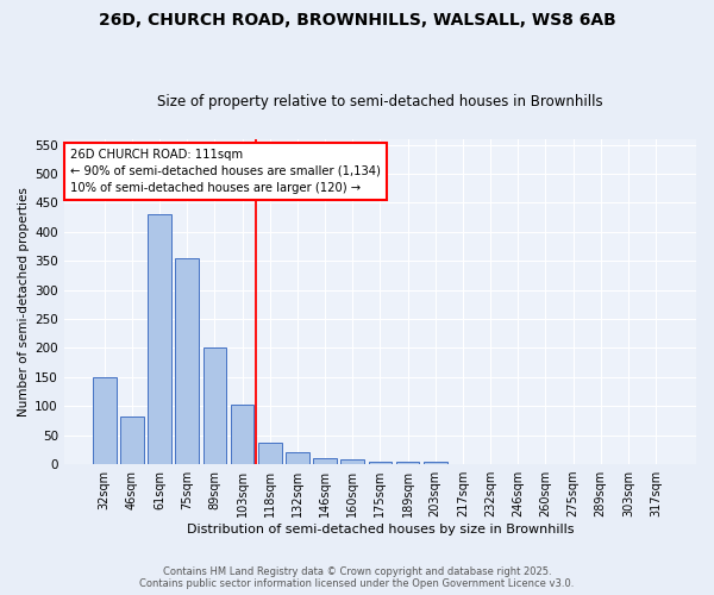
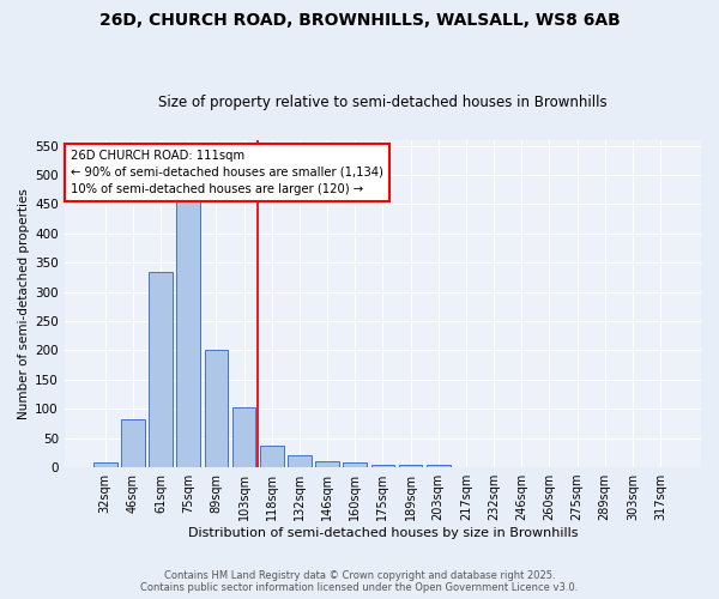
32sqm: 150 -> 8
61sqm: 430 -> 335
75sqm: 355 -> 455
